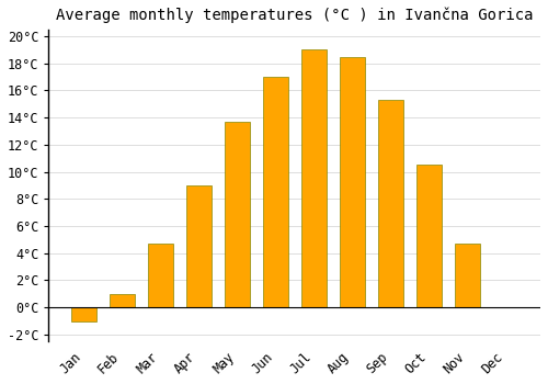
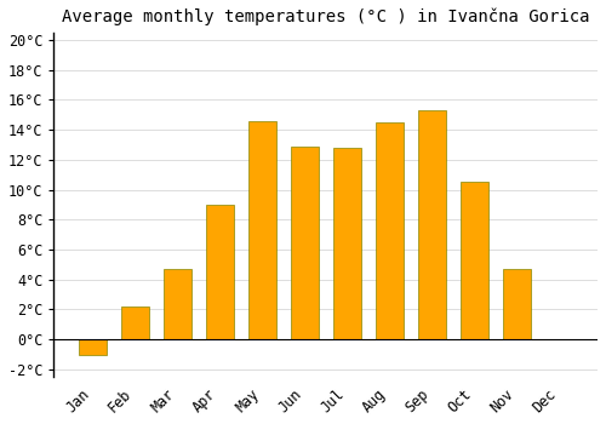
Feb: 1.0°C -> 2.2°C
May: 13.7°C -> 14.6°C
Jun: 17.0°C -> 12.9°C
Jul: 19.0°C -> 12.8°C
Aug: 18.5°C -> 14.5°C
